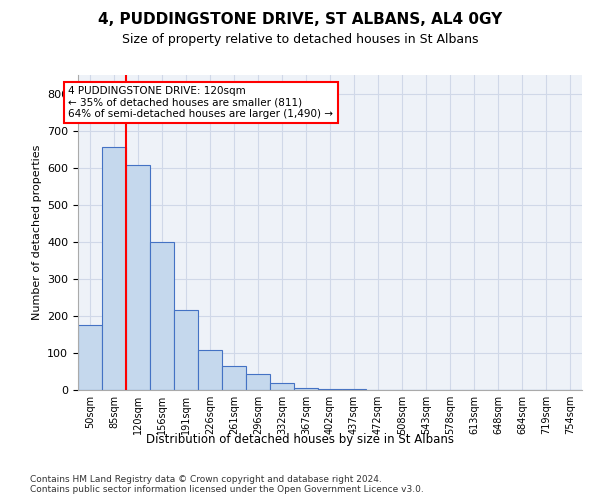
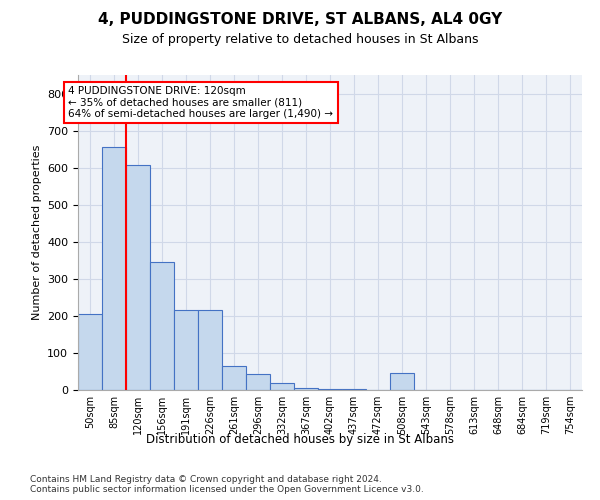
50sqm: 175 -> 205
156sqm: 400 -> 345
226sqm: 108 -> 215
508sqm: 1 -> 45
